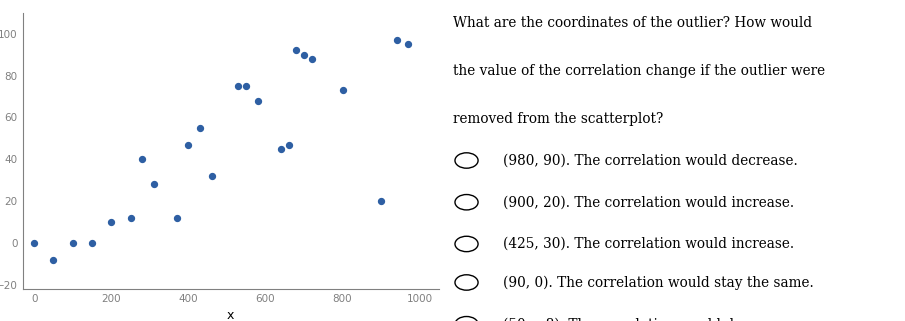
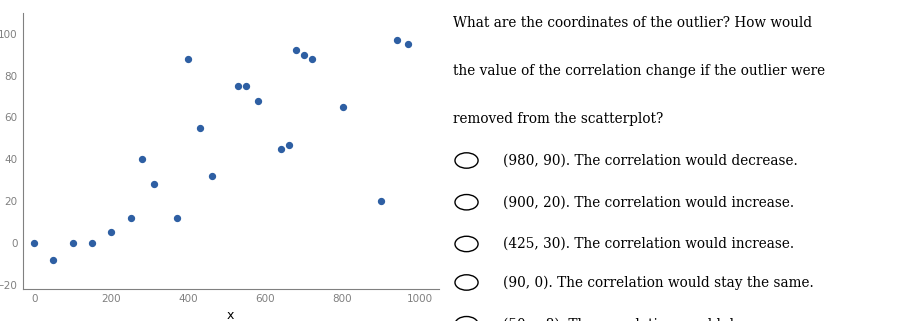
200: 10 -> 5
400: 47 -> 88
800: 73 -> 65
